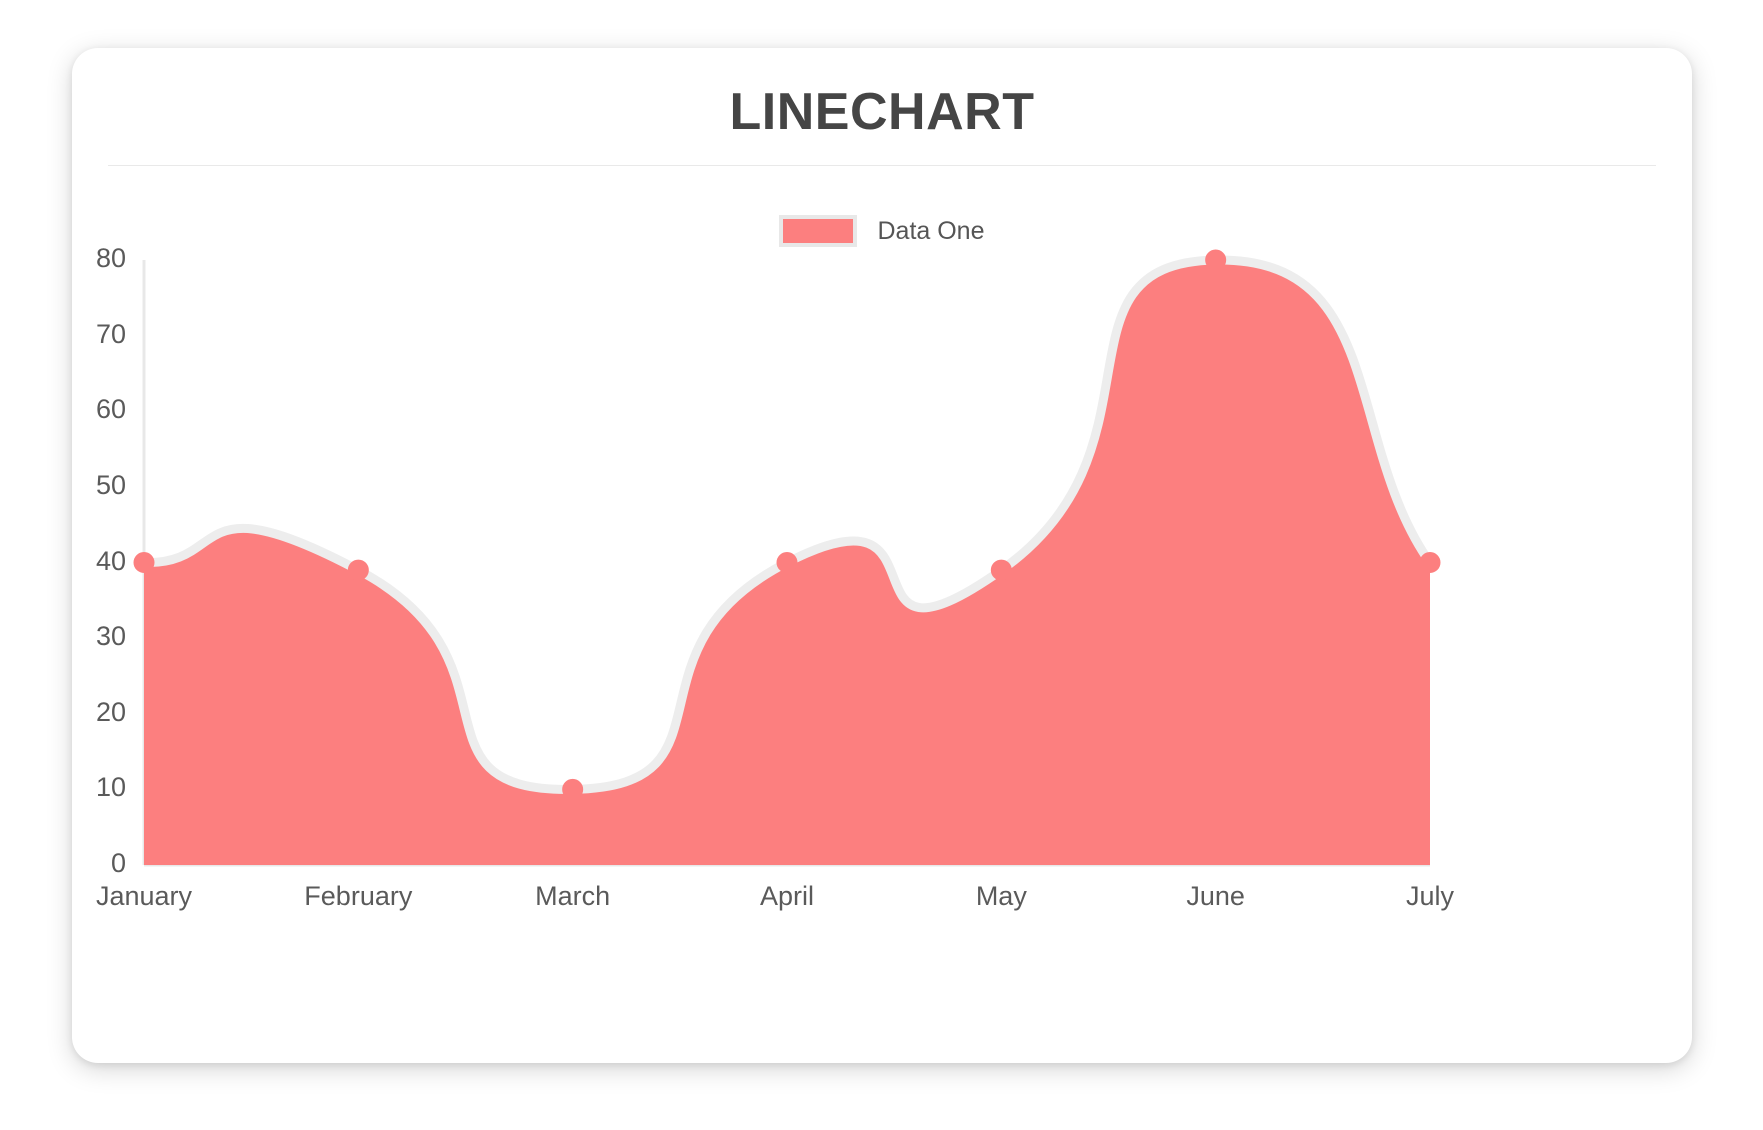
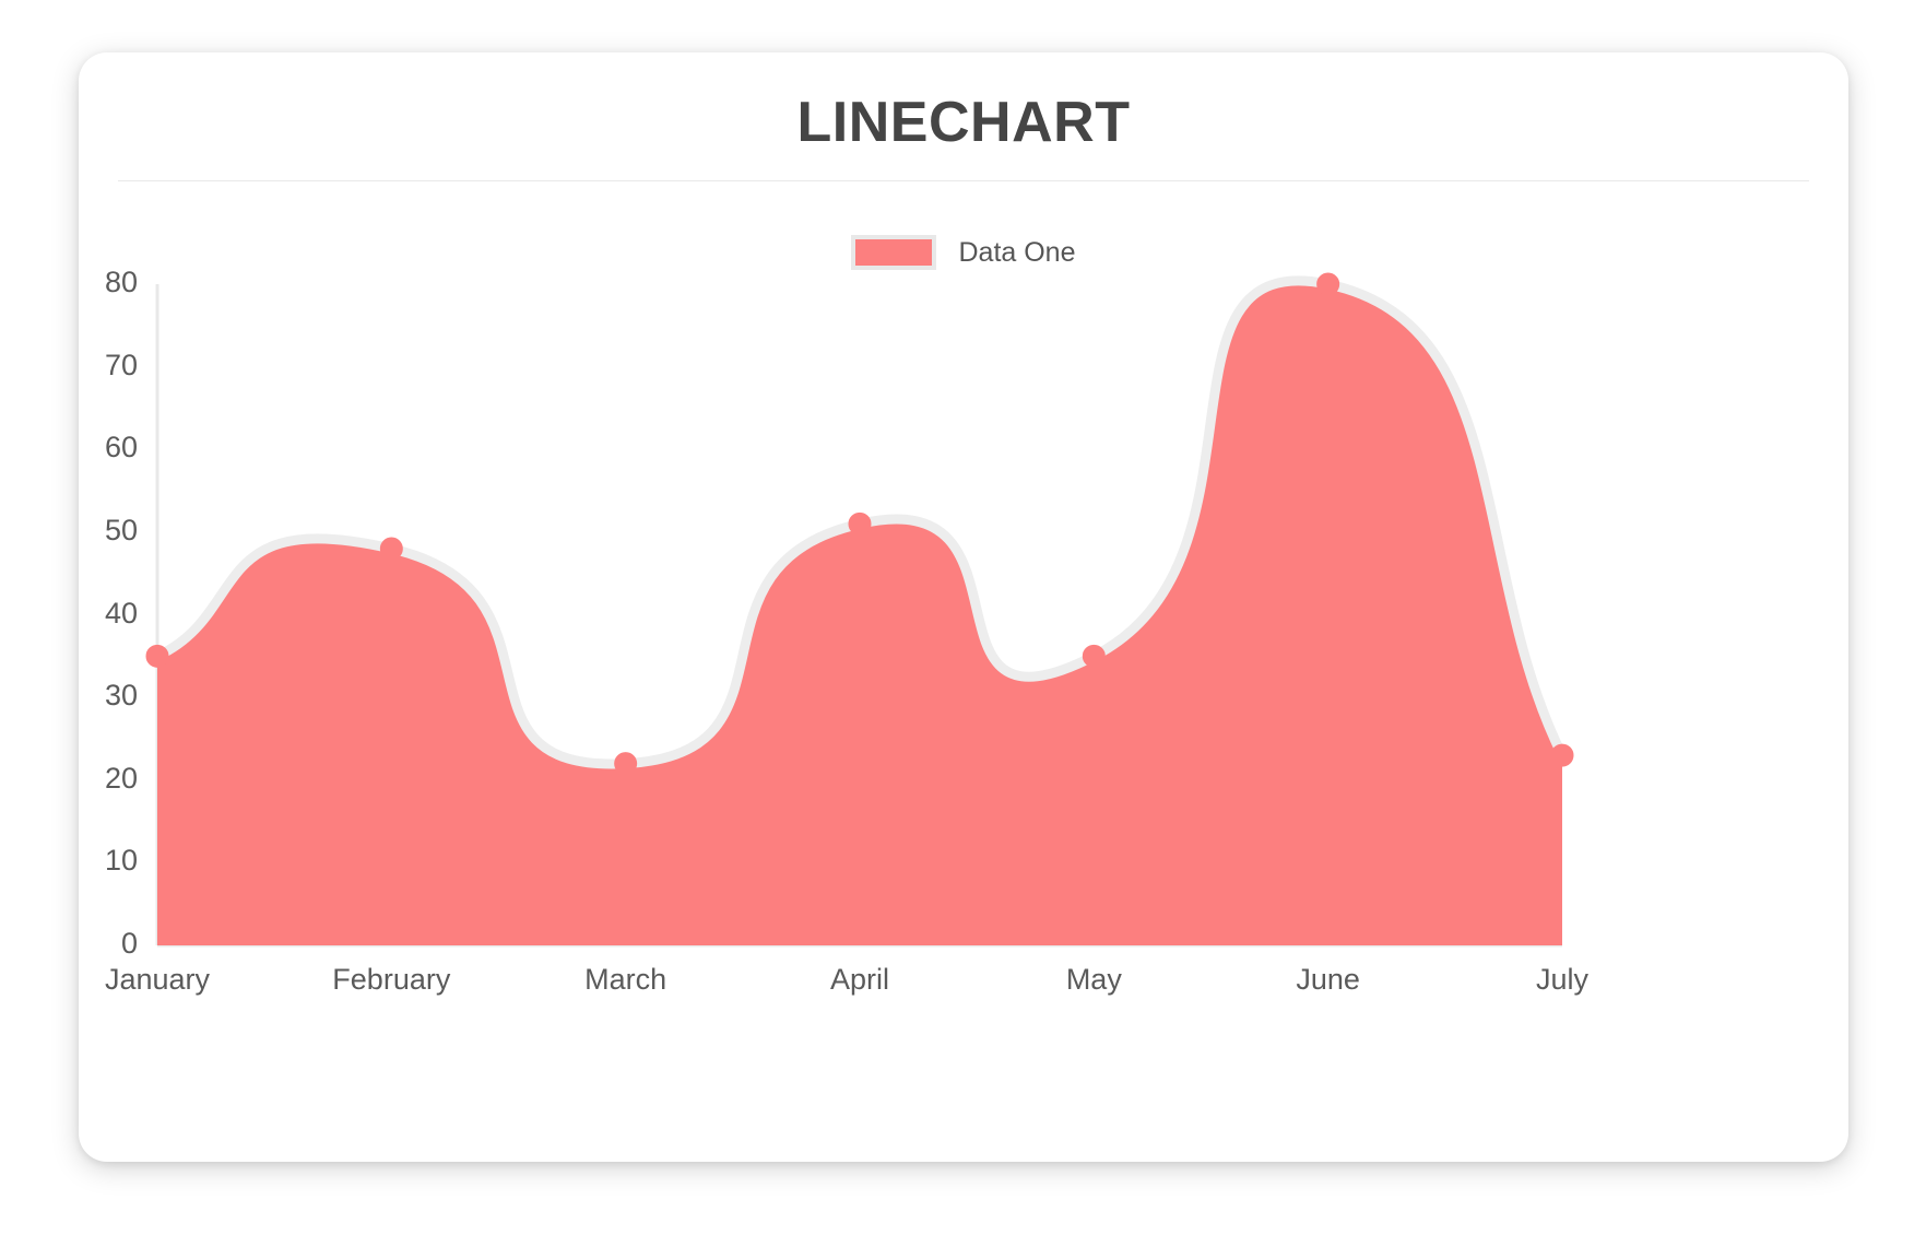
January: 40 -> 35
February: 39 -> 48
March: 10 -> 22
April: 40 -> 51
May: 39 -> 35
July: 40 -> 23
